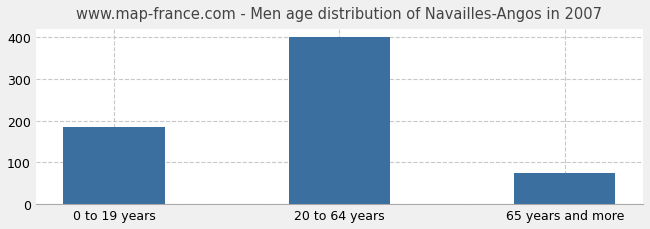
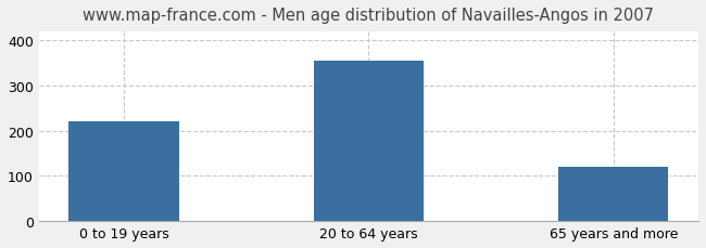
0 to 19 years: 185 -> 220
20 to 64 years: 400 -> 355
65 years and more: 75 -> 120
